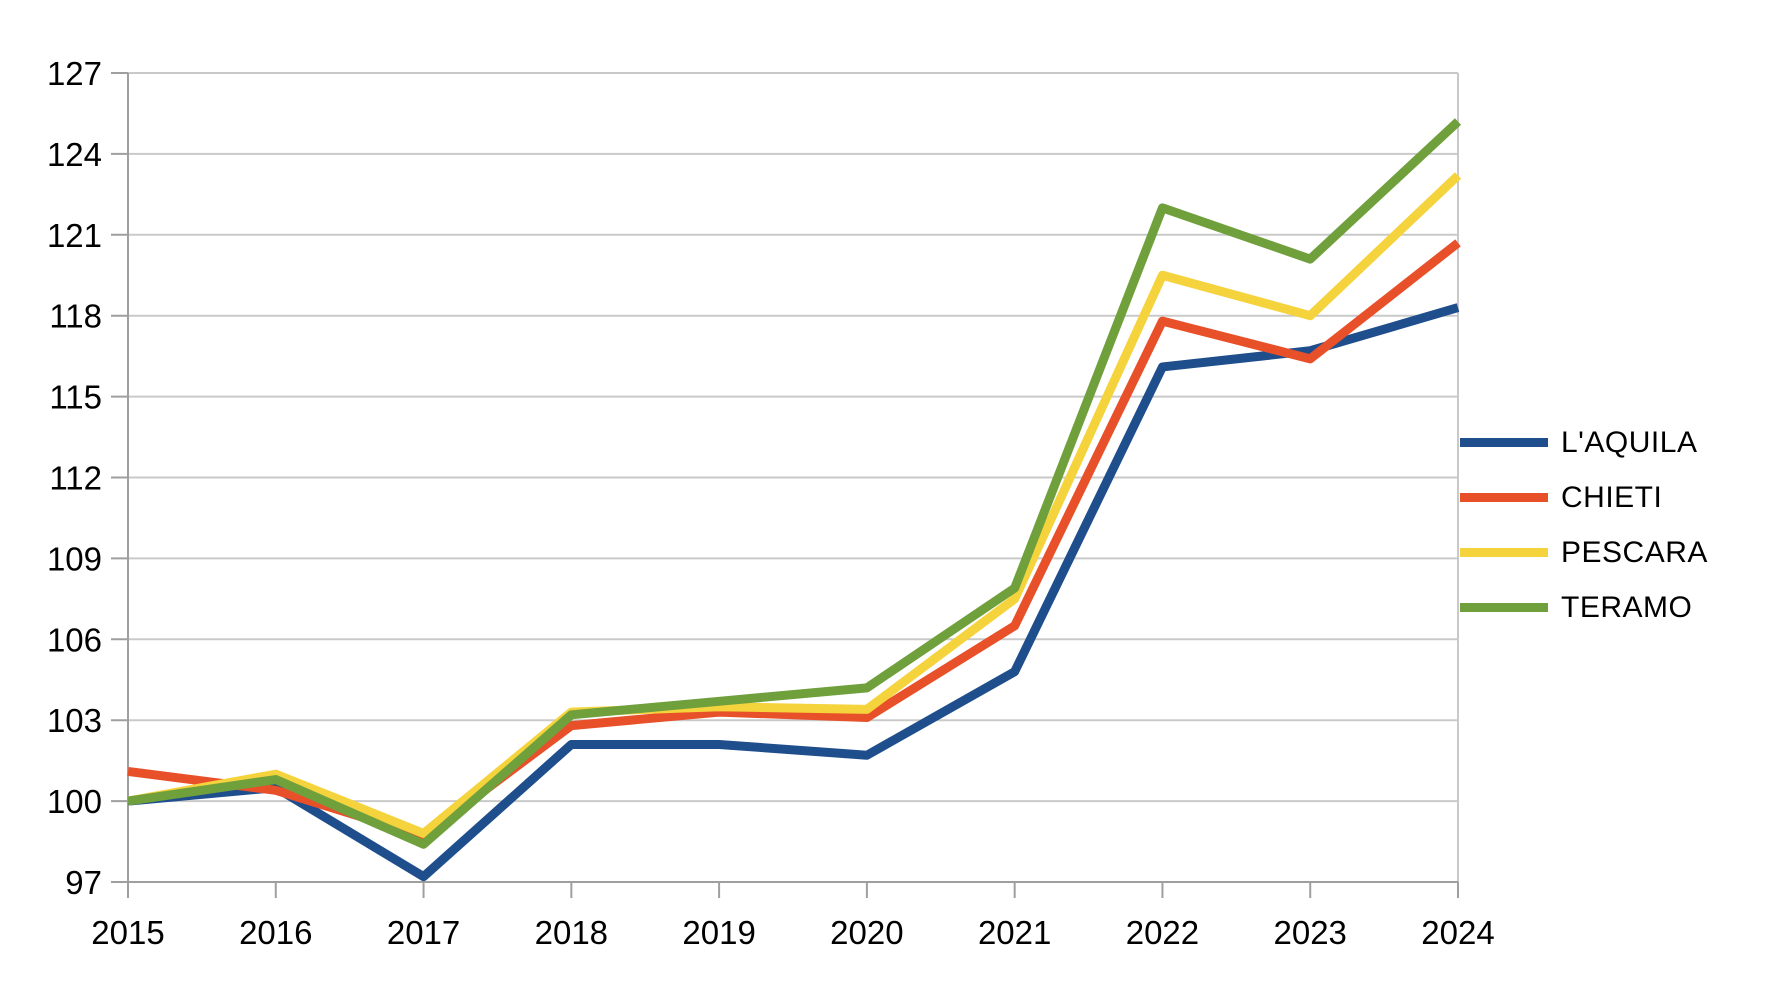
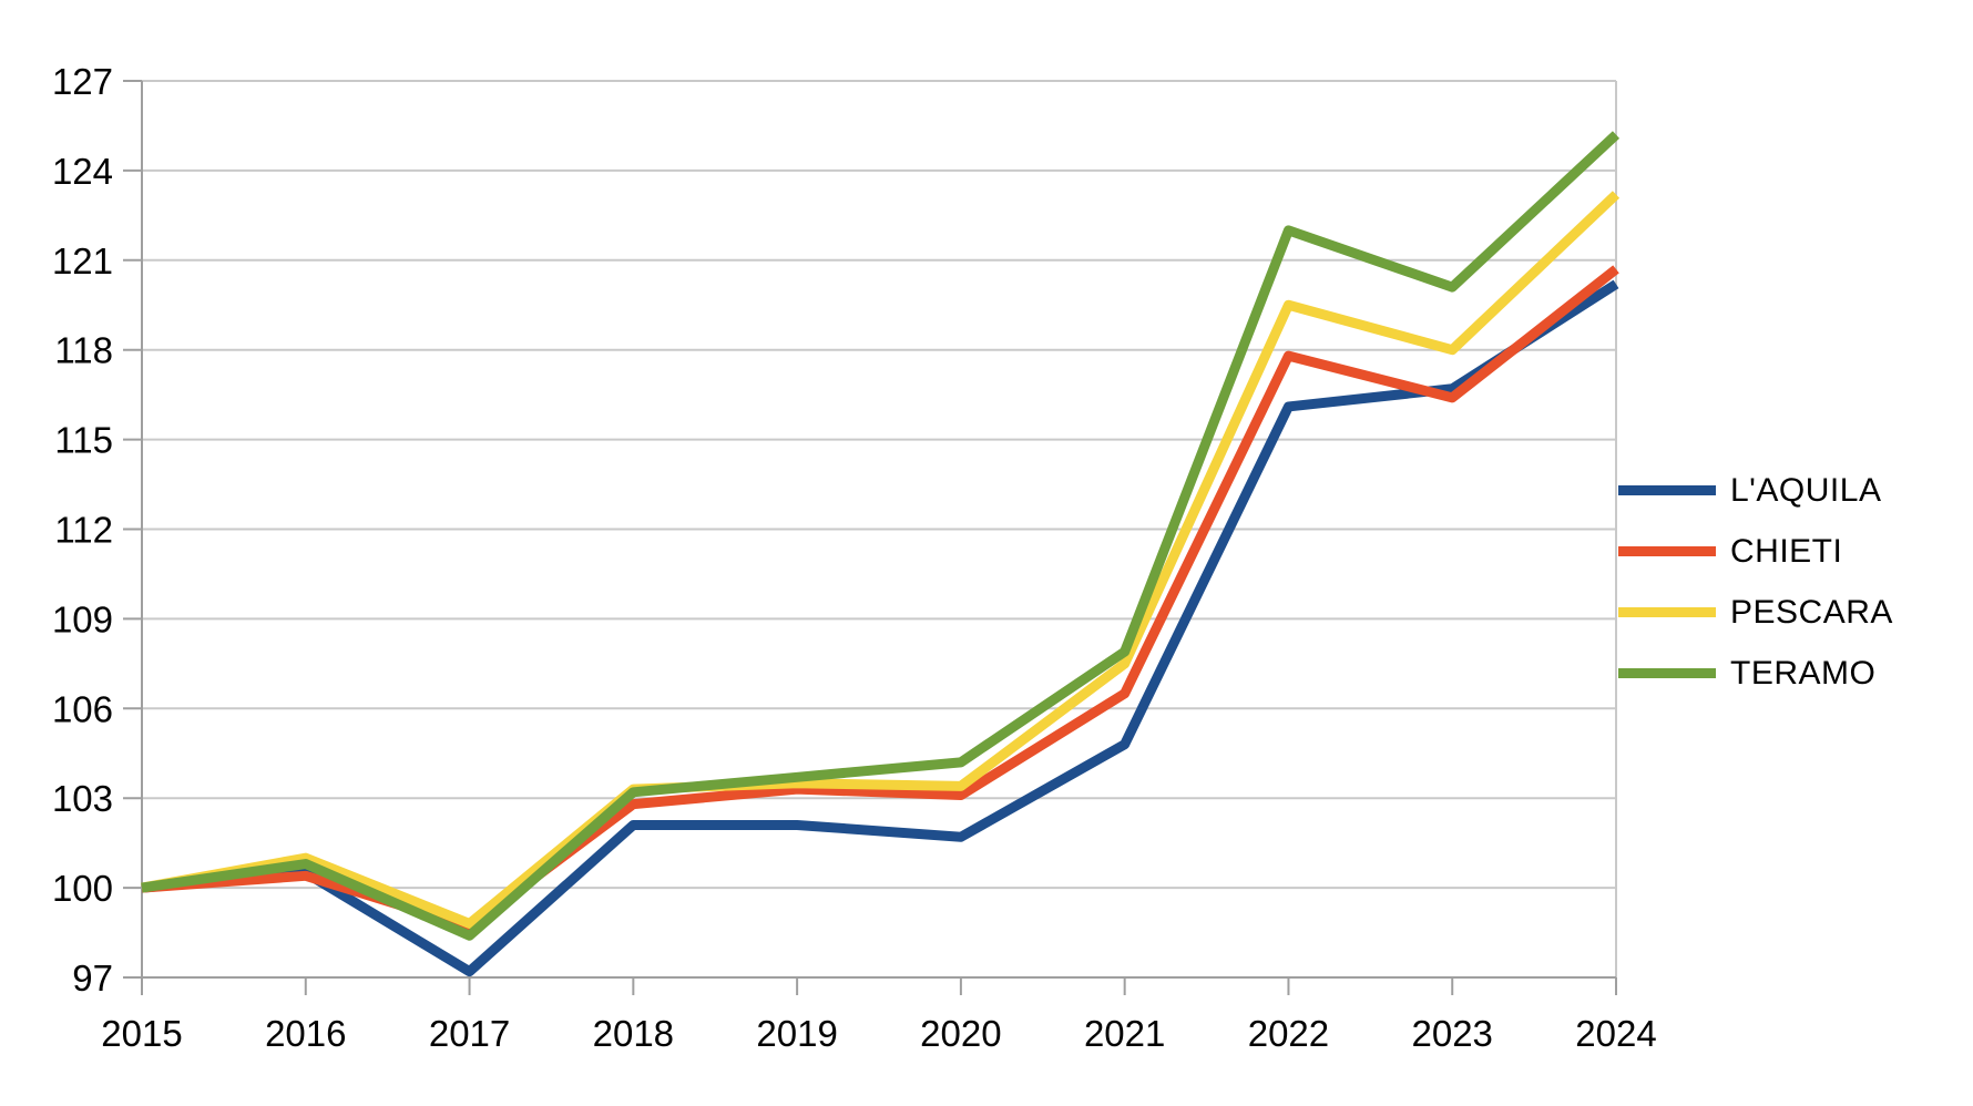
CHIETI/2015: 101.1 -> 100.0
L'AQUILA/2024: 118.3 -> 120.2
